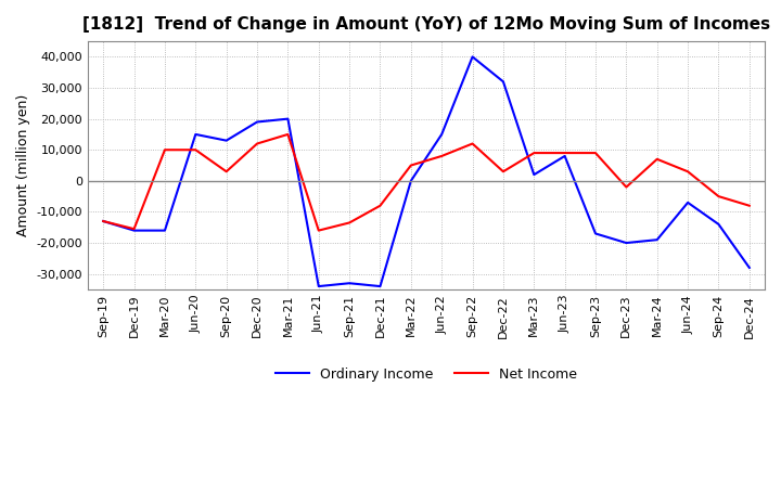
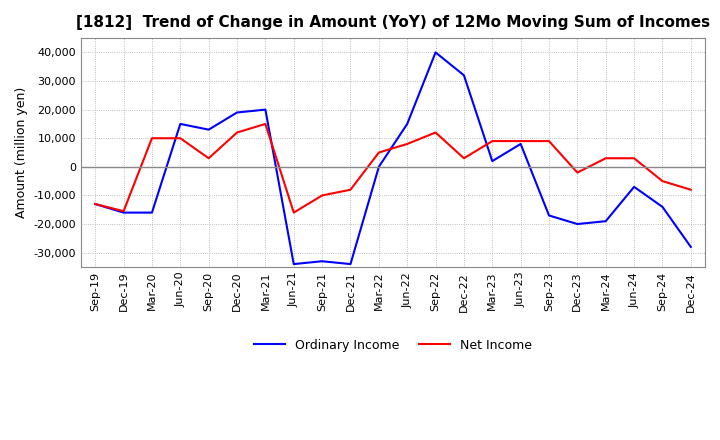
Net Income/Sep-21: -13,500 -> -10,000
Net Income/Mar-24: 7,000 -> 3,000
